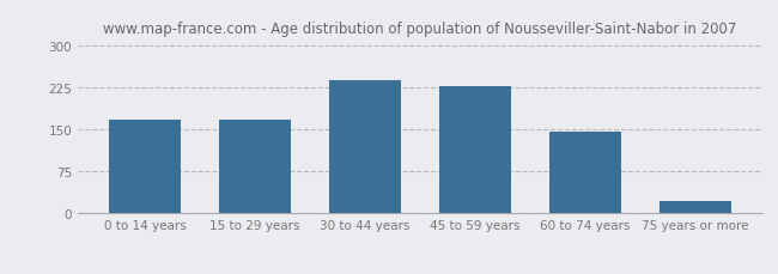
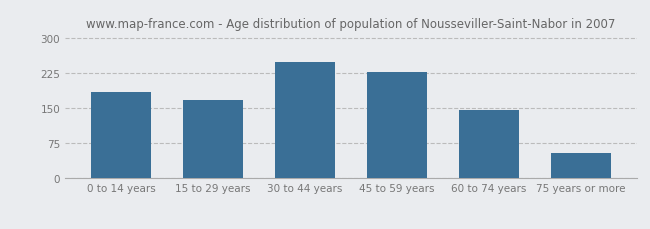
0 to 14 years: 168 -> 185
30 to 44 years: 238 -> 250
75 years or more: 22 -> 55
